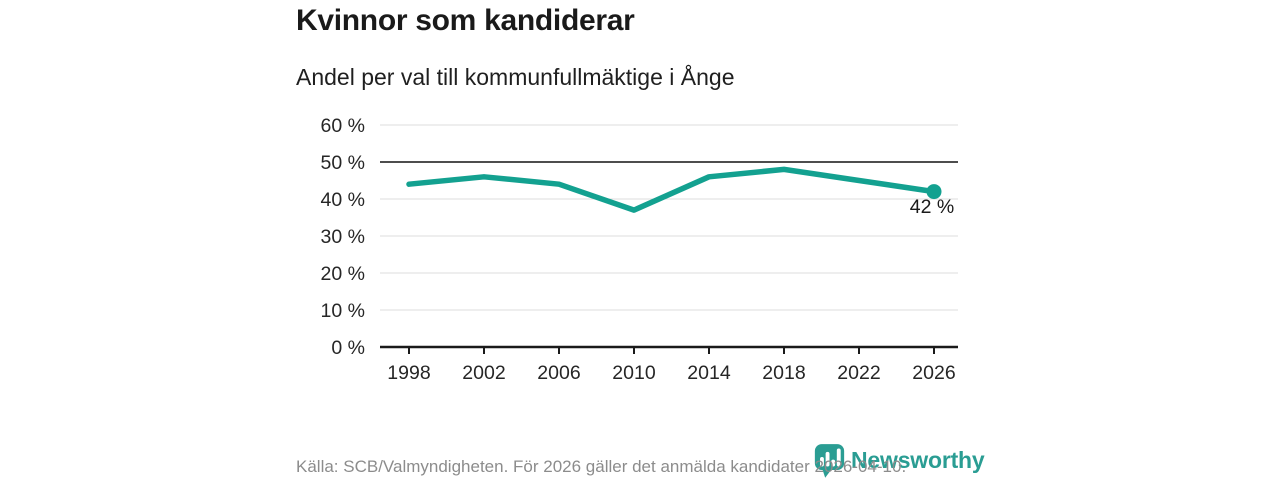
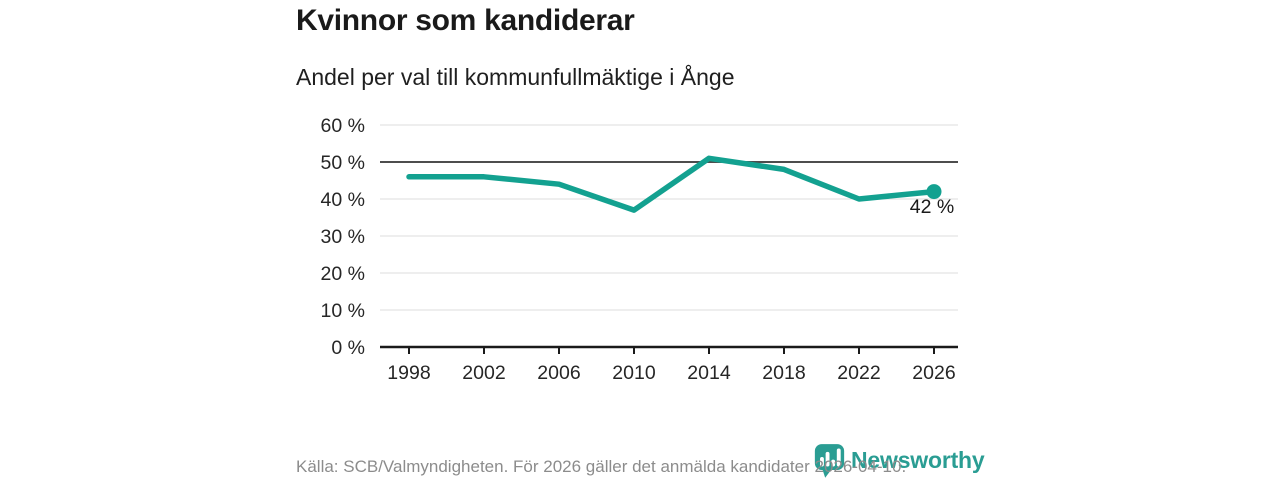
1998: 44% -> 46%
2014: 46% -> 51%
2022: 45% -> 40%
